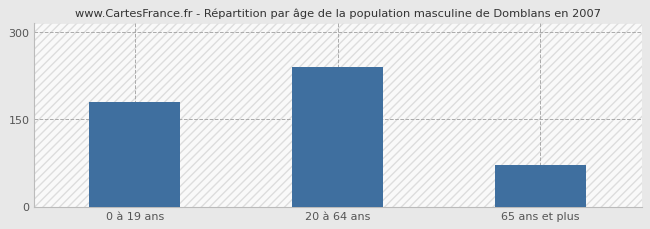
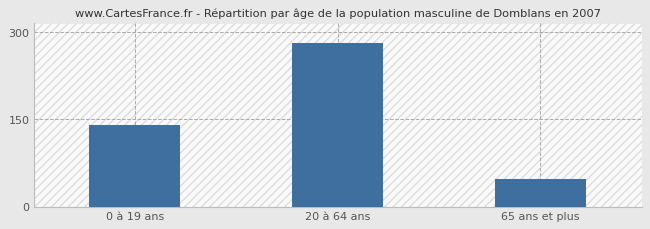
0 à 19 ans: 180 -> 140
20 à 64 ans: 240 -> 280
65 ans et plus: 72 -> 47
